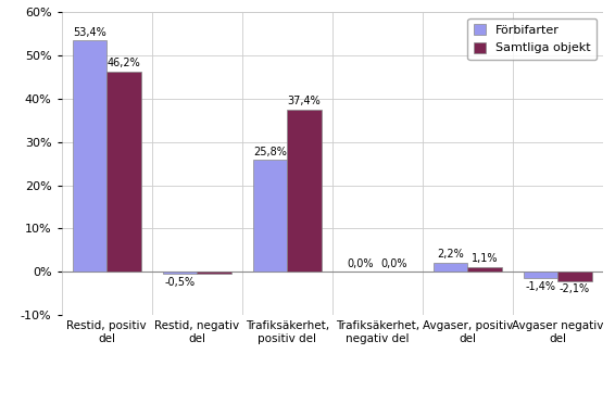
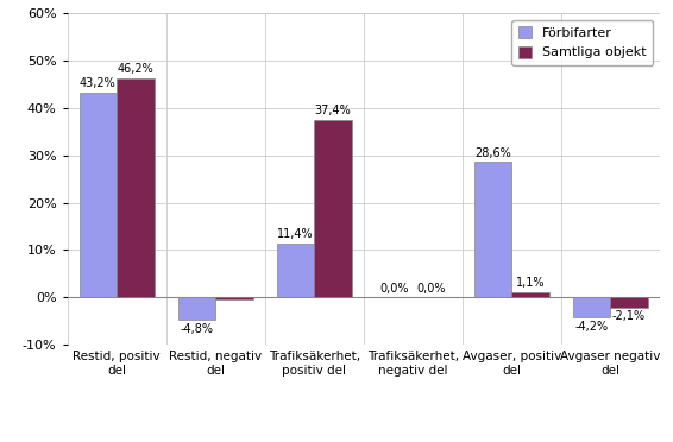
Förbifarter/Restid, positiv del: 53,4% -> 43,2%
Förbifarter/Restid, negativ del: -0,5% -> -4,8%
Förbifarter/Trafiksäkerhet, positiv del: 25,8% -> 11,4%
Förbifarter/Avgaser, positiv del: 2,2% -> 28,6%
Förbifarter/Avgaser negativ del: -1,4% -> -4,2%
